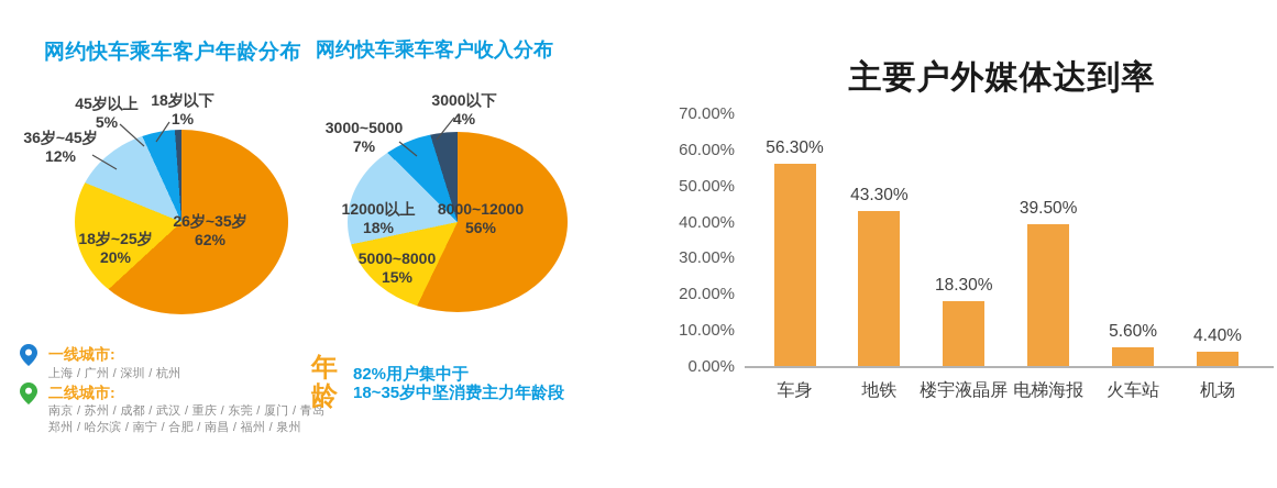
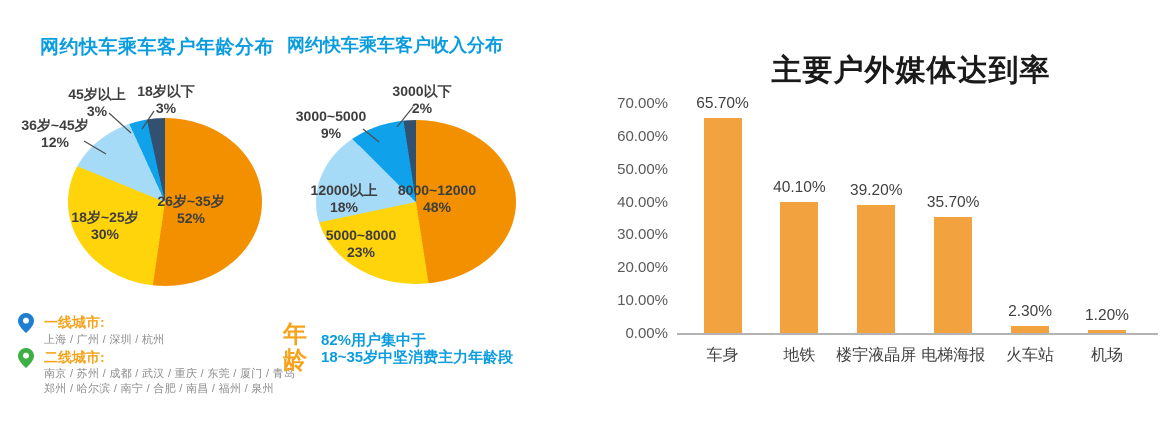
网约快车乘车客户年龄分布/26岁~35岁: 62% -> 52%
网约快车乘车客户年龄分布/18岁~25岁: 20% -> 30%
网约快车乘车客户年龄分布/45岁以上: 5% -> 3%
网约快车乘车客户年龄分布/18岁以下: 1% -> 3%
网约快车乘车客户收入分布/8000~12000: 56% -> 48%
网约快车乘车客户收入分布/5000~8000: 15% -> 23%
网约快车乘车客户收入分布/3000~5000: 7% -> 9%
网约快车乘车客户收入分布/3000以下: 4% -> 2%
主要户外媒体达到率/车身: 56.30% -> 65.70%
主要户外媒体达到率/地铁: 43.30% -> 40.10%
主要户外媒体达到率/楼宇液晶屏: 18.30% -> 39.20%
主要户外媒体达到率/电梯海报: 39.50% -> 35.70%
主要户外媒体达到率/火车站: 5.60% -> 2.30%
主要户外媒体达到率/机场: 4.40% -> 1.20%
